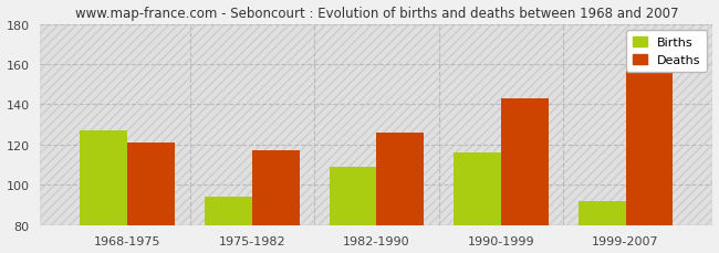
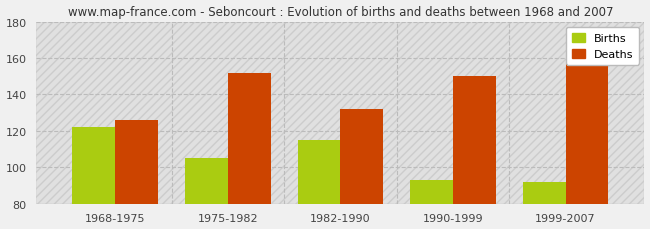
Births/1968-1975: 127 -> 122
Deaths/1968-1975: 121 -> 126
Births/1975-1982: 94 -> 105
Deaths/1975-1982: 117 -> 152
Births/1982-1990: 109 -> 115
Deaths/1982-1990: 126 -> 132
Births/1990-1999: 116 -> 93
Deaths/1990-1999: 143 -> 150
